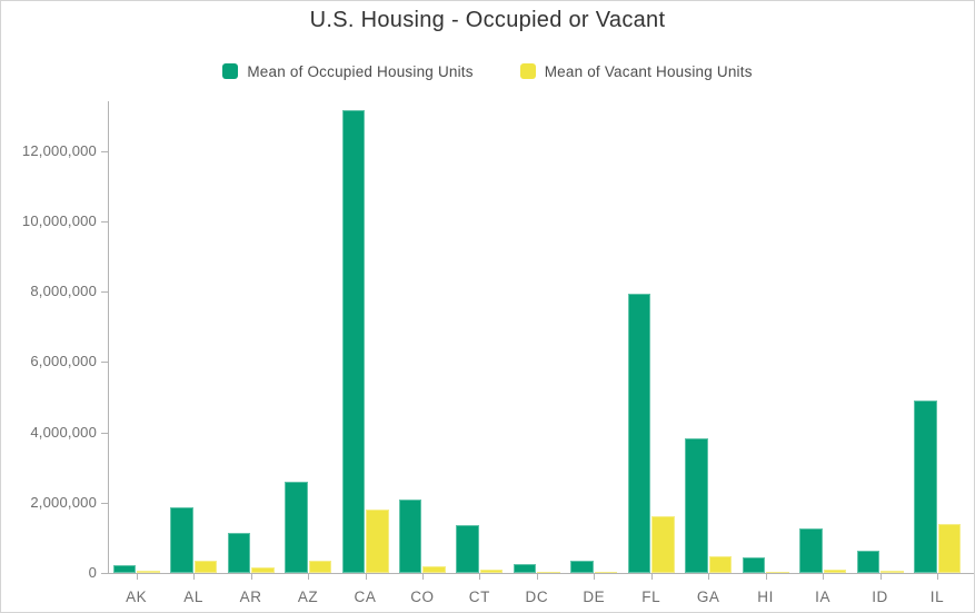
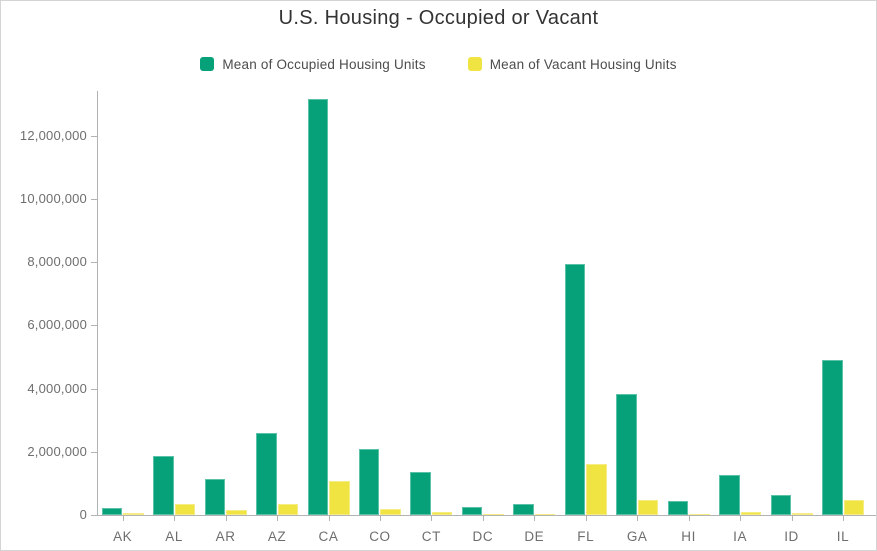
Mean of Vacant Housing Units/CA: 1800000 -> 1100000
Mean of Vacant Housing Units/IL: 1400000 -> 500000
